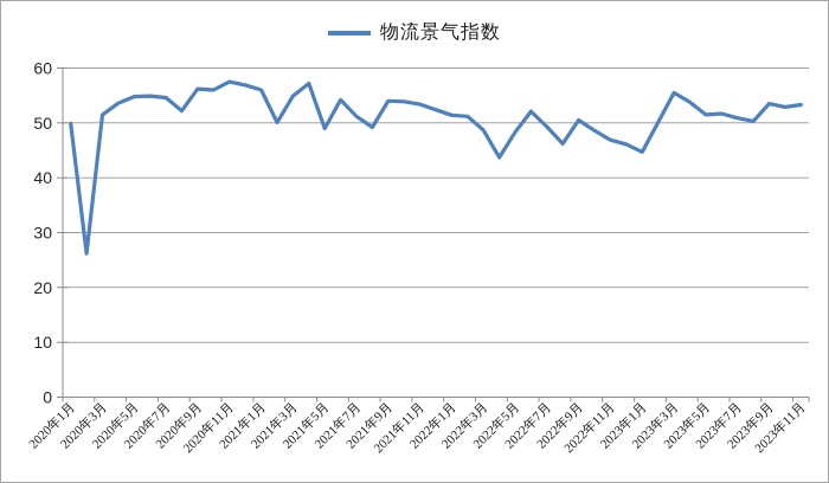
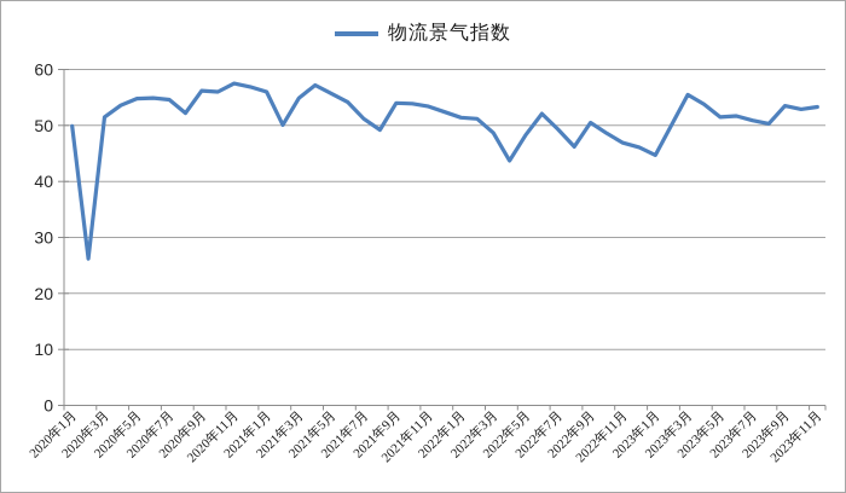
2021年5月: 49 -> 56
